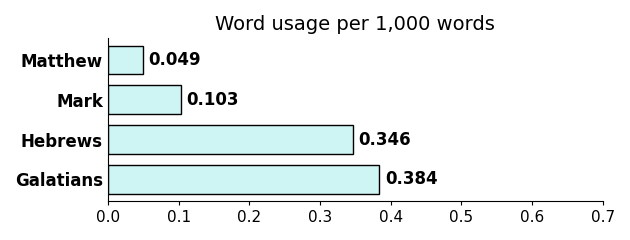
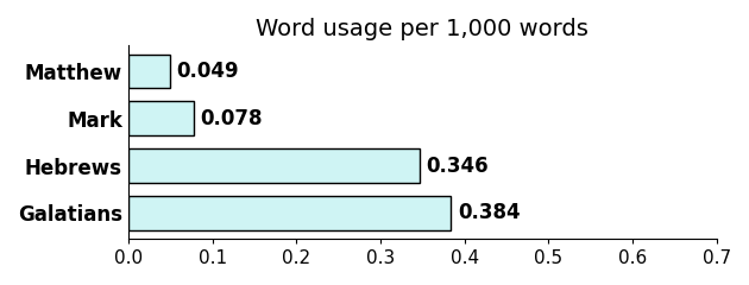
Mark: 0.103 -> 0.078
